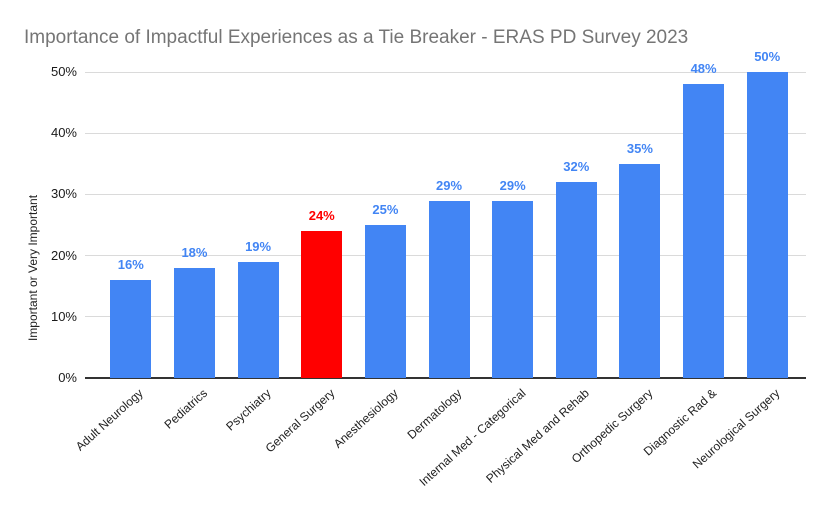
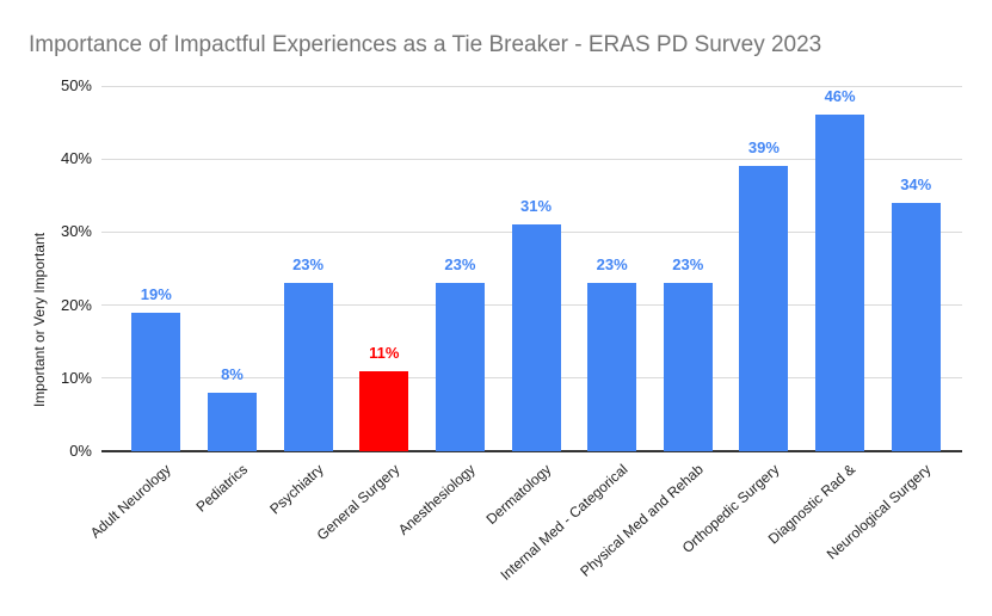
Adult Neurology: 16% -> 19%
Pediatrics: 18% -> 8%
Psychiatry: 19% -> 23%
General Surgery: 24% -> 11%
Anesthesiology: 25% -> 23%
Dermatology: 29% -> 31%
Internal Med - Categorical: 29% -> 23%
Physical Med and Rehab: 32% -> 23%
Orthopedic Surgery: 35% -> 39%
Diagnostic Rad &: 48% -> 46%
Neurological Surgery: 50% -> 34%
